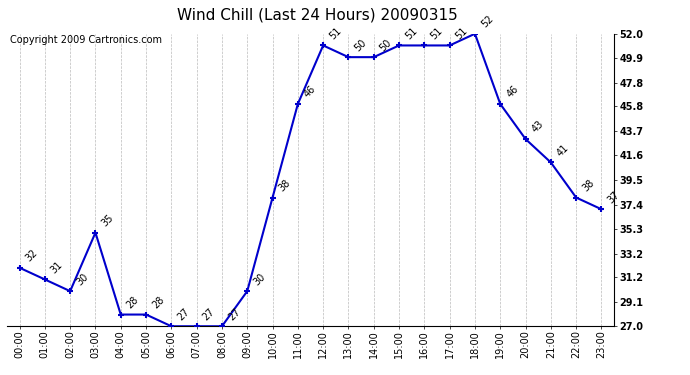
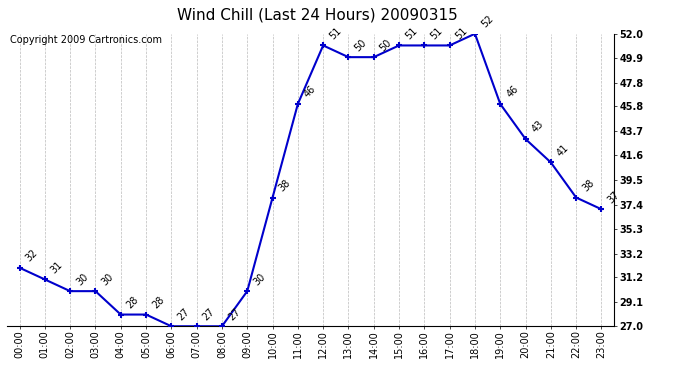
03:00: 35 -> 30
